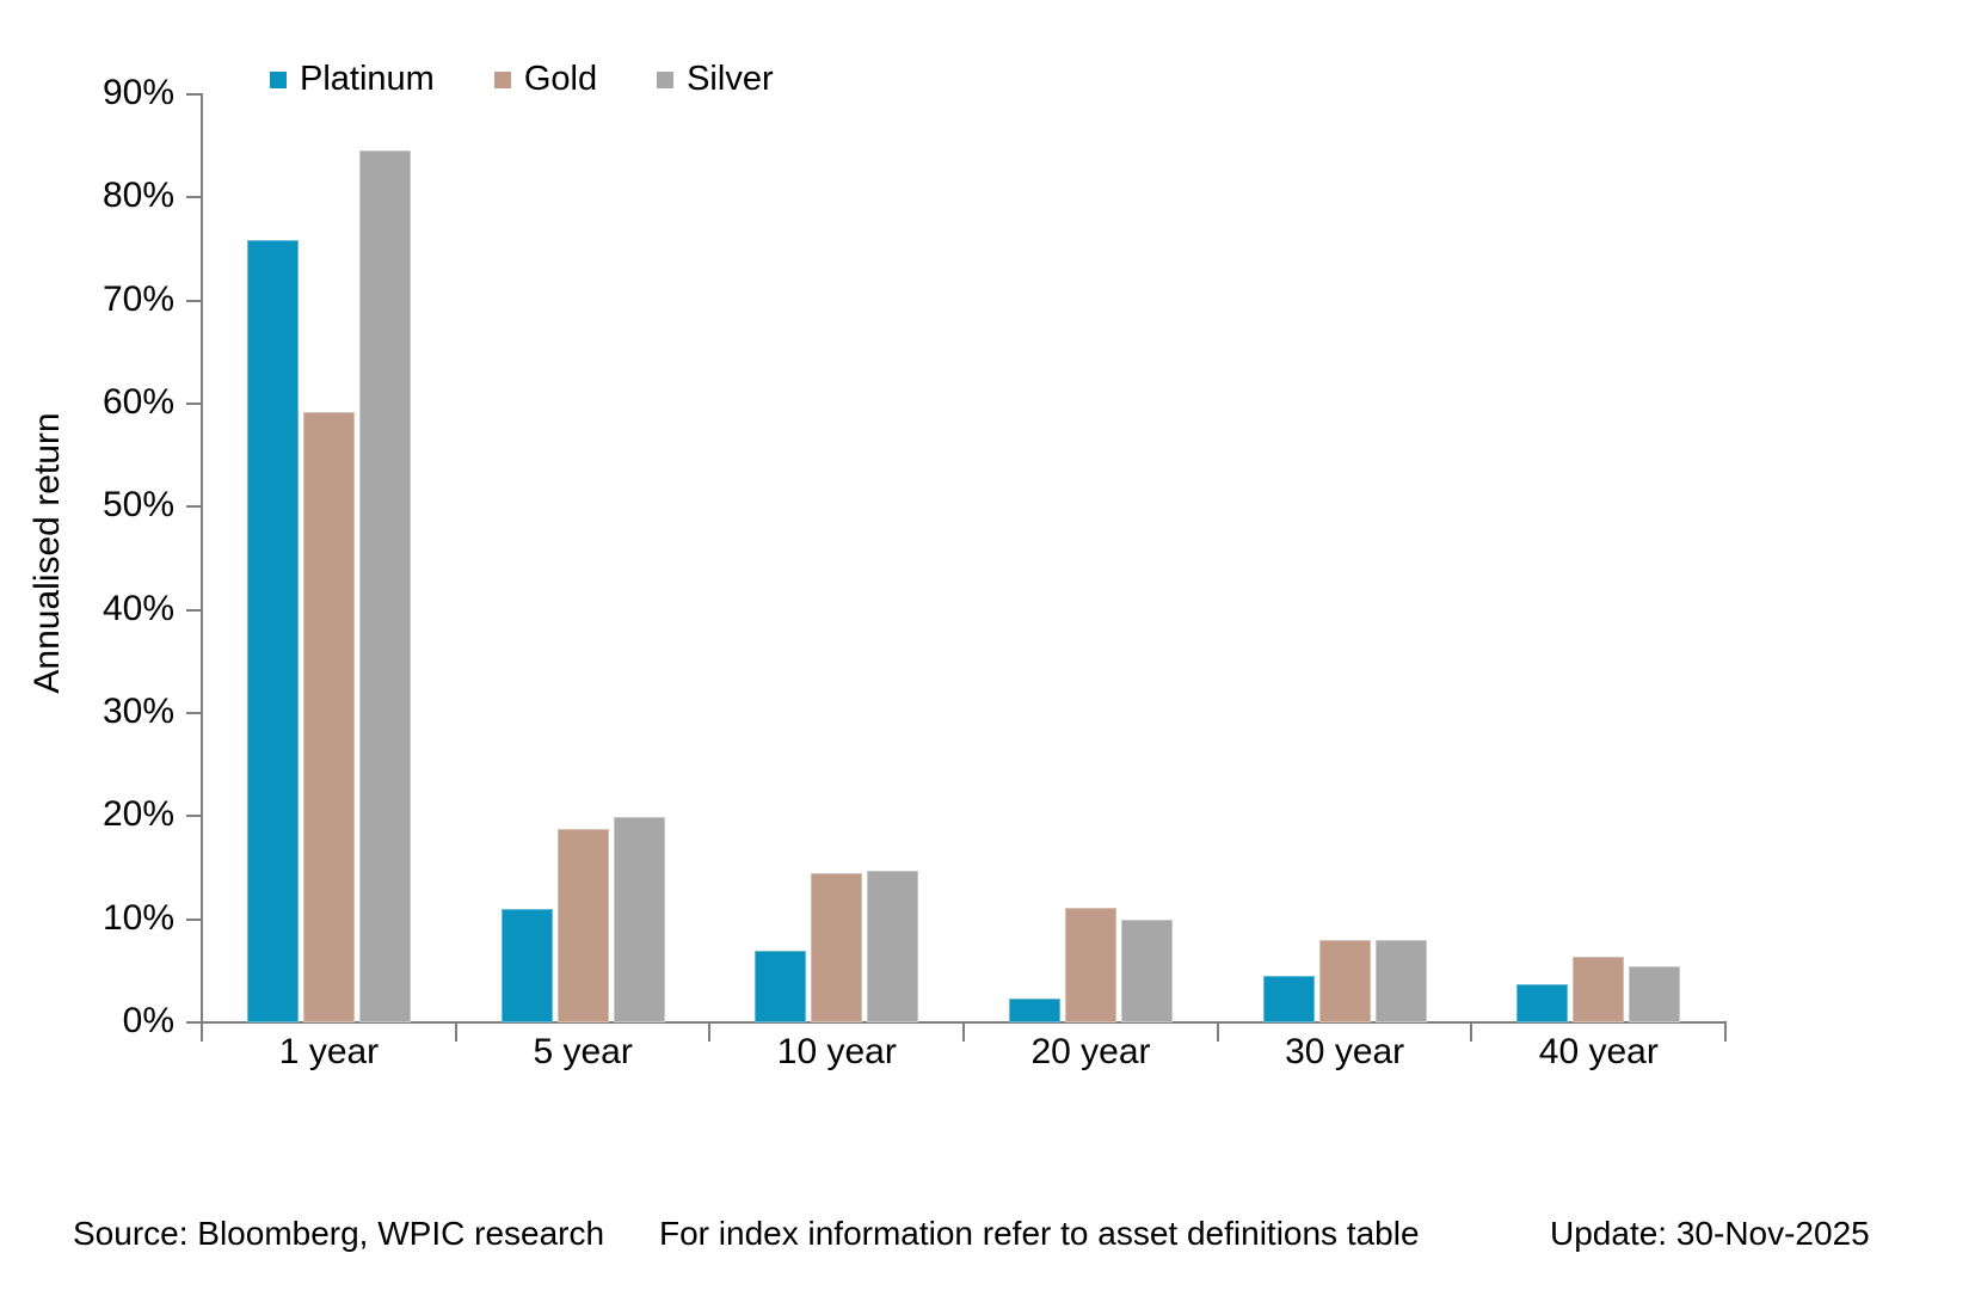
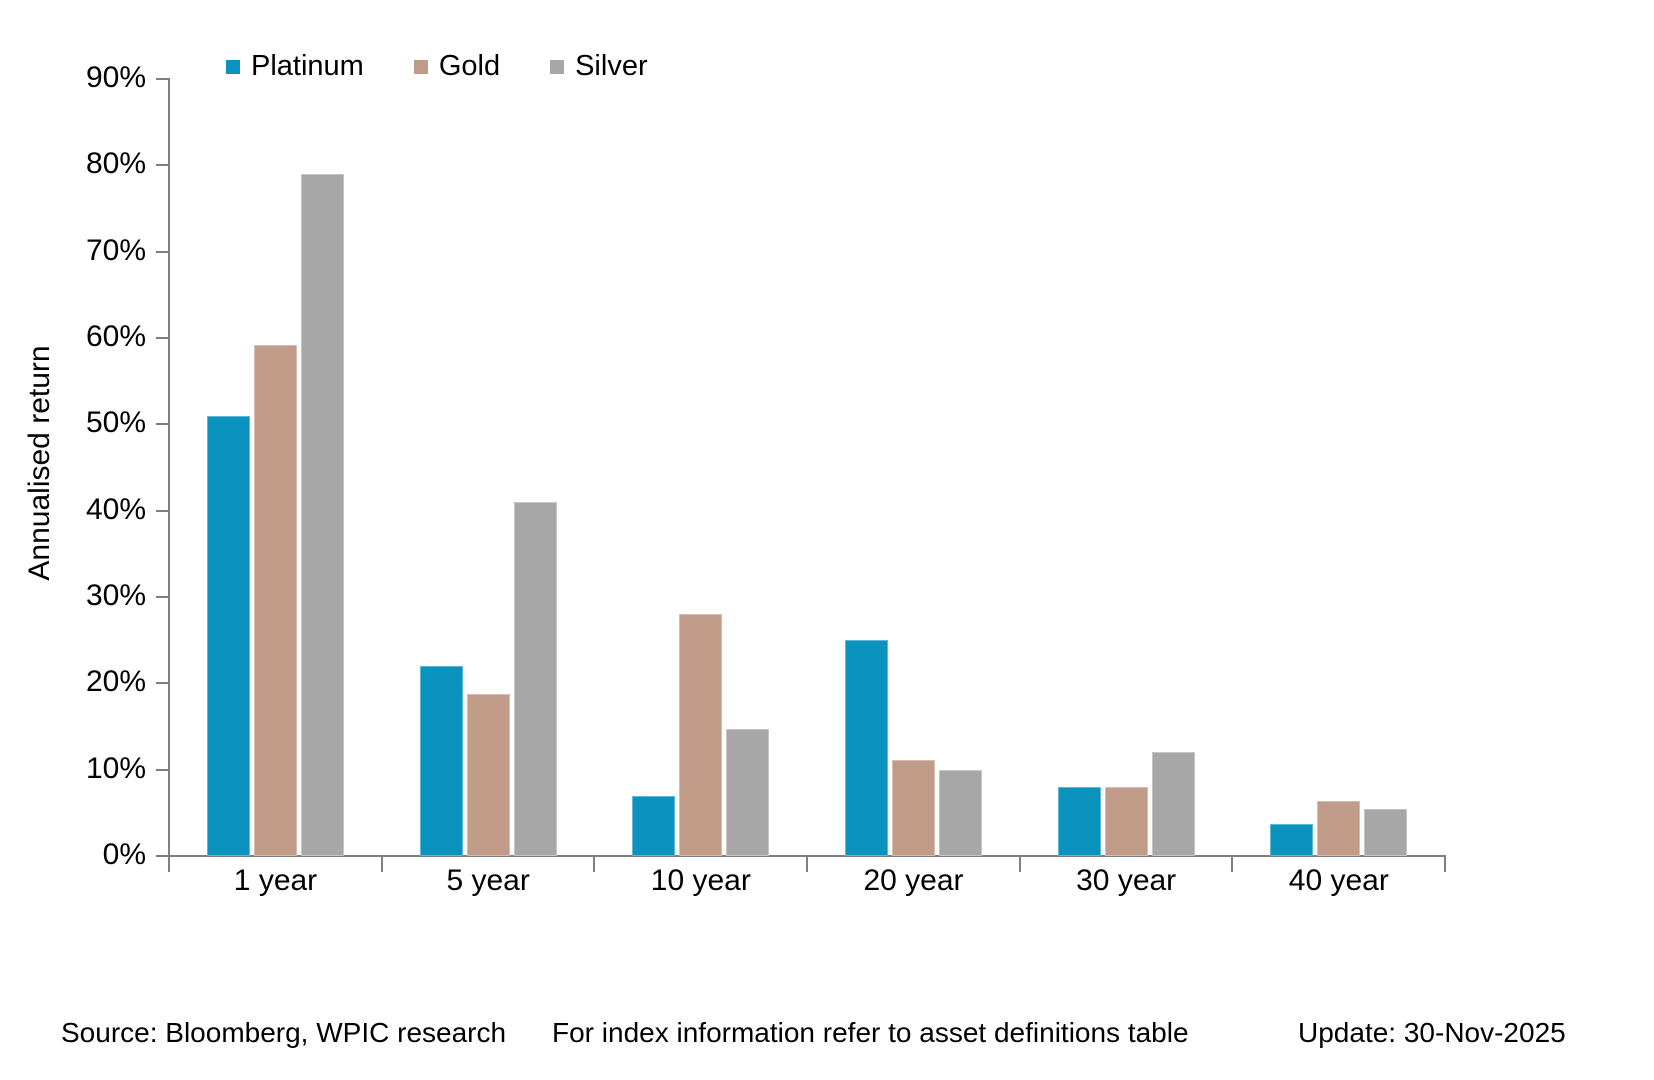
Platinum/1 year: 76% -> 51%
Silver/1 year: 84% -> 79%
Platinum/5 year: 11% -> 22%
Silver/5 year: 20% -> 41%
Gold/10 year: 14% -> 28%
Platinum/20 year: 2% -> 25%
Platinum/30 year: 4% -> 8%
Silver/30 year: 8% -> 12%
